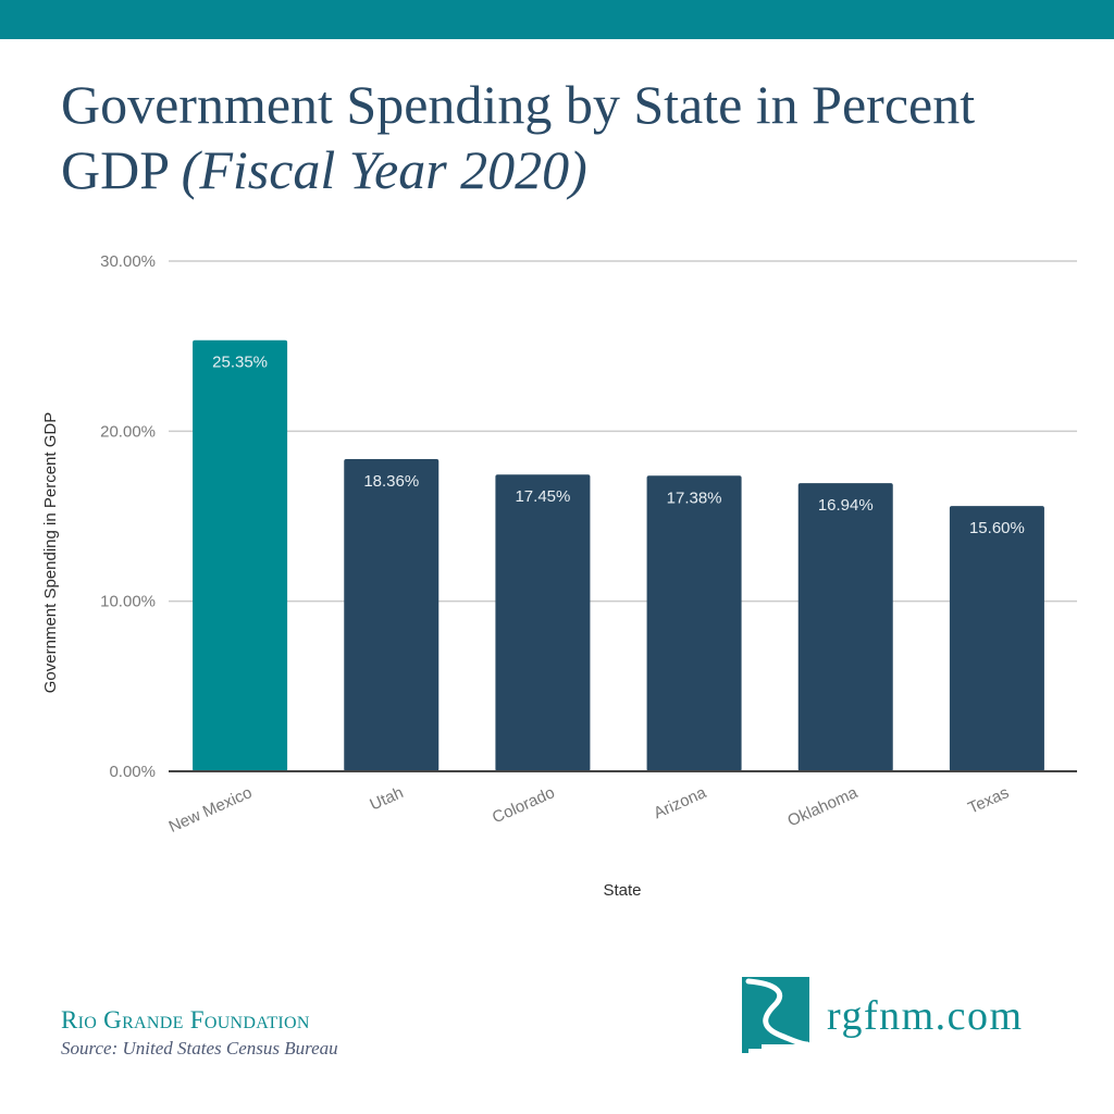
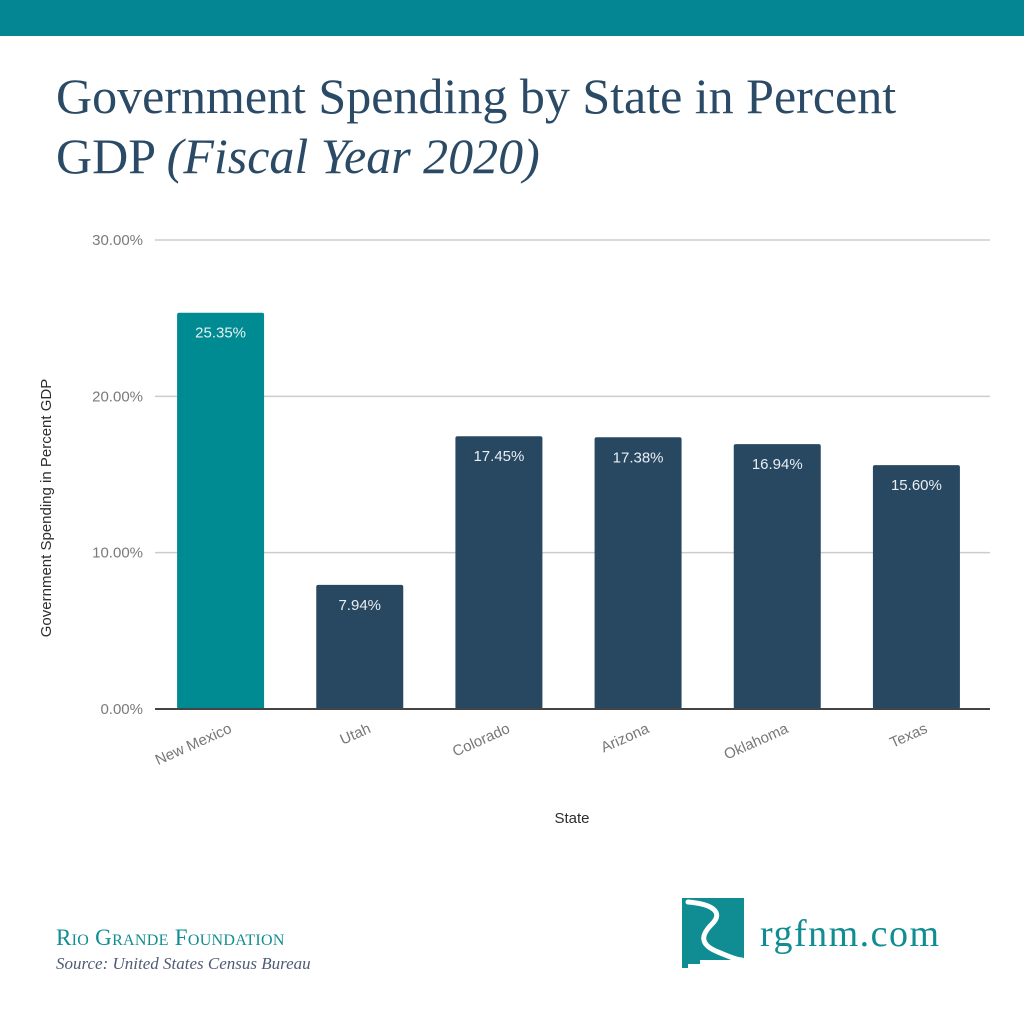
Utah: 18.36% -> 7.94%
